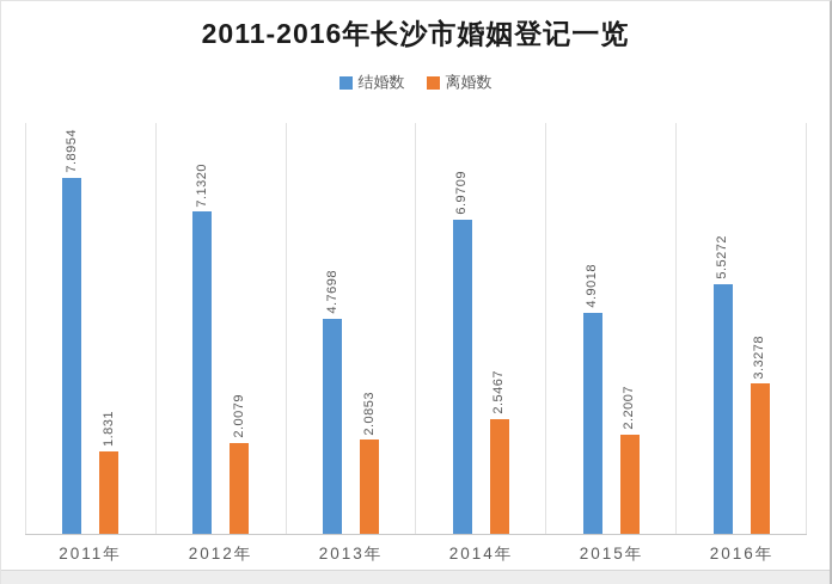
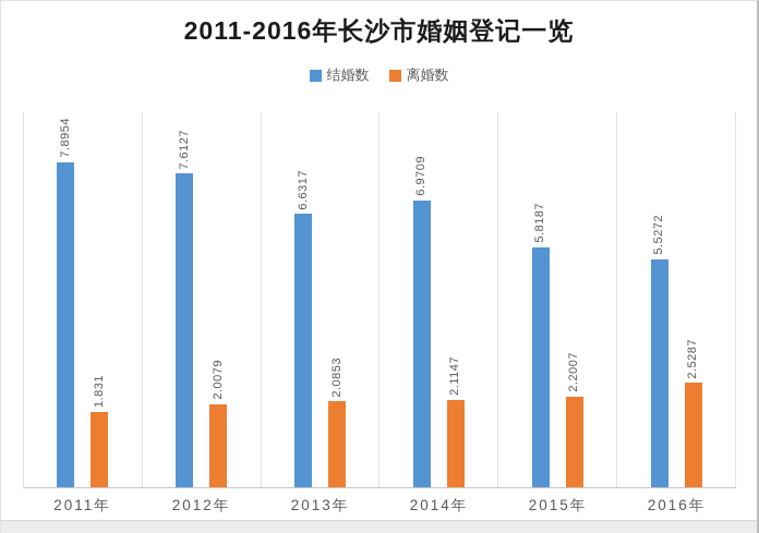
结婚数/2012年: 7.1320 -> 7.6127
结婚数/2013年: 4.7698 -> 6.6317
离婚数/2014年: 2.5467 -> 2.1147
结婚数/2015年: 4.9018 -> 5.8187
离婚数/2016年: 3.3278 -> 2.5287
